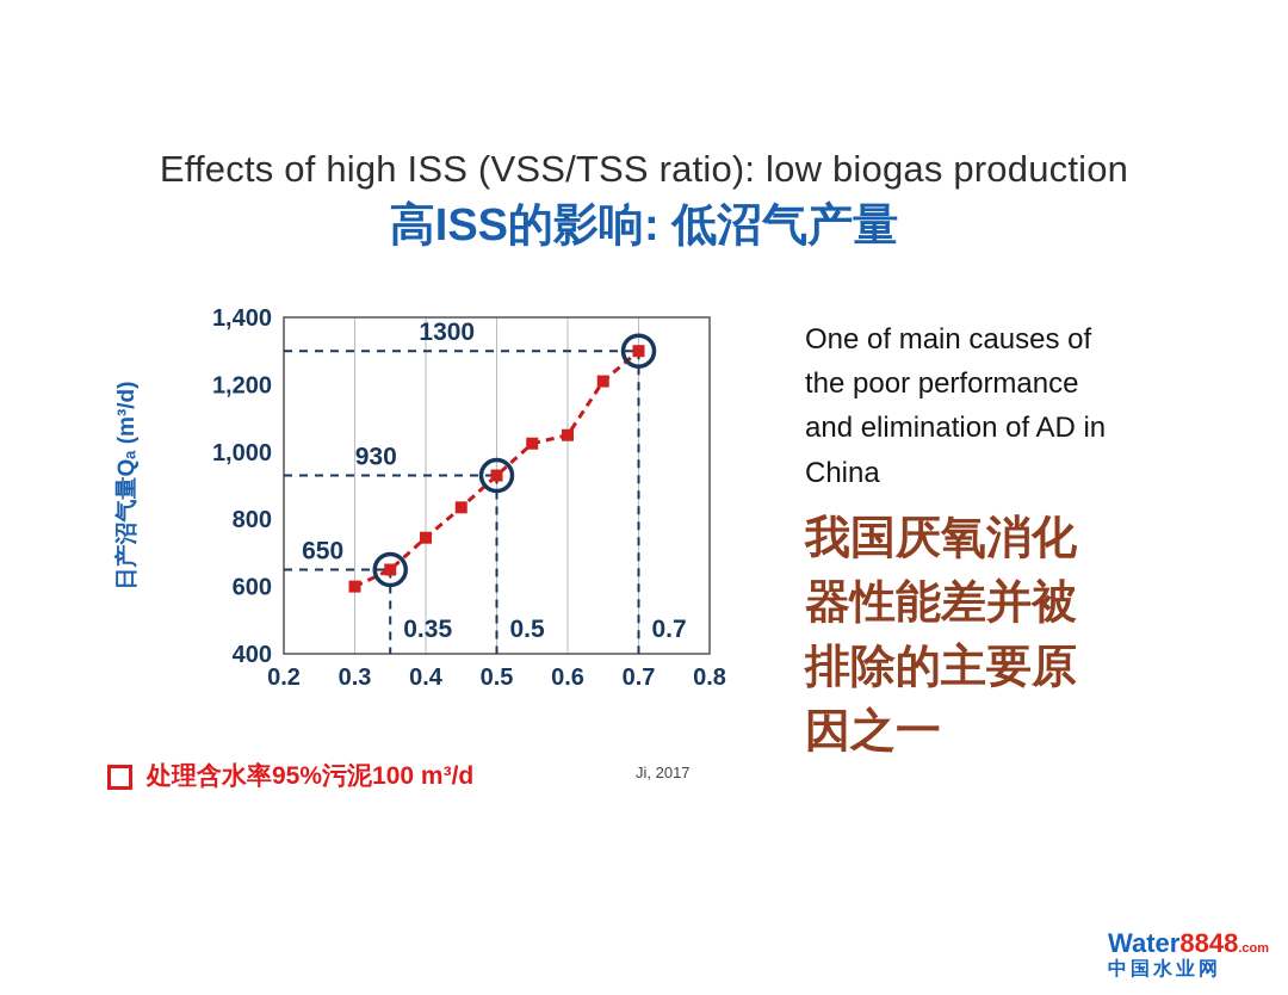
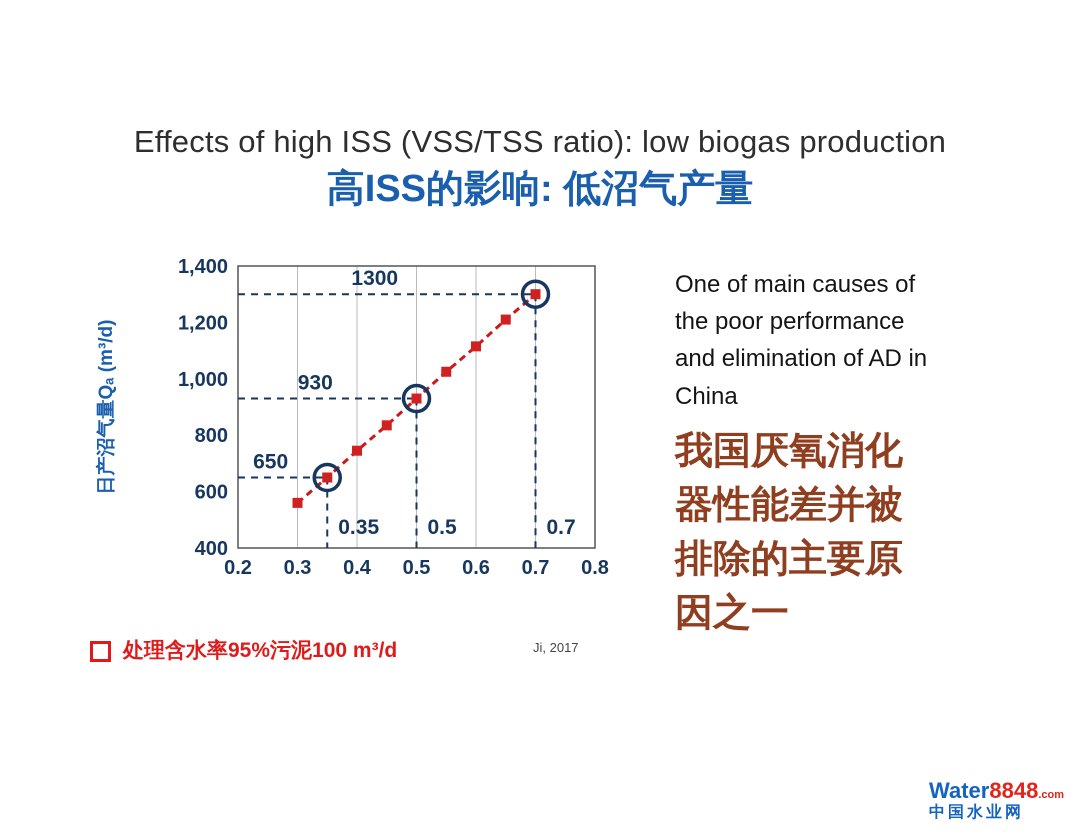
0.3: 600 -> 560
0.6: 1050 -> 1120
